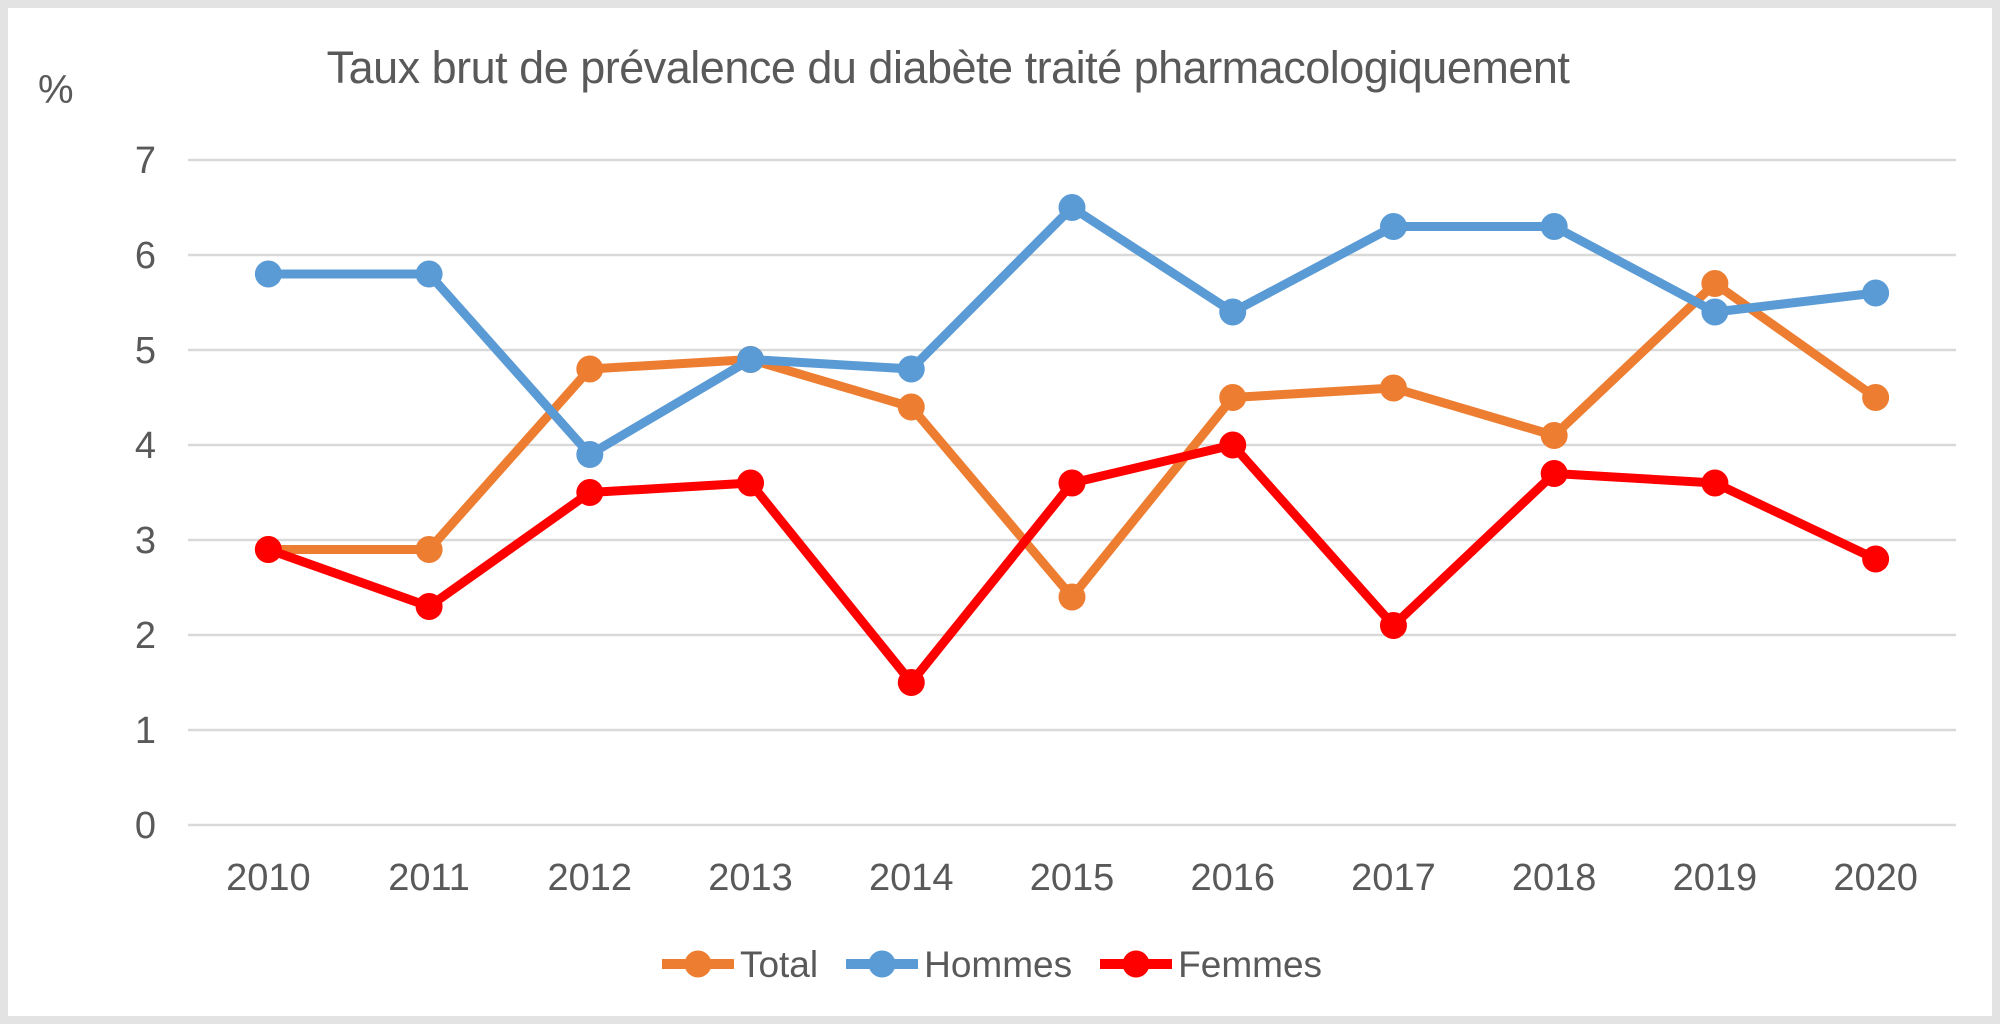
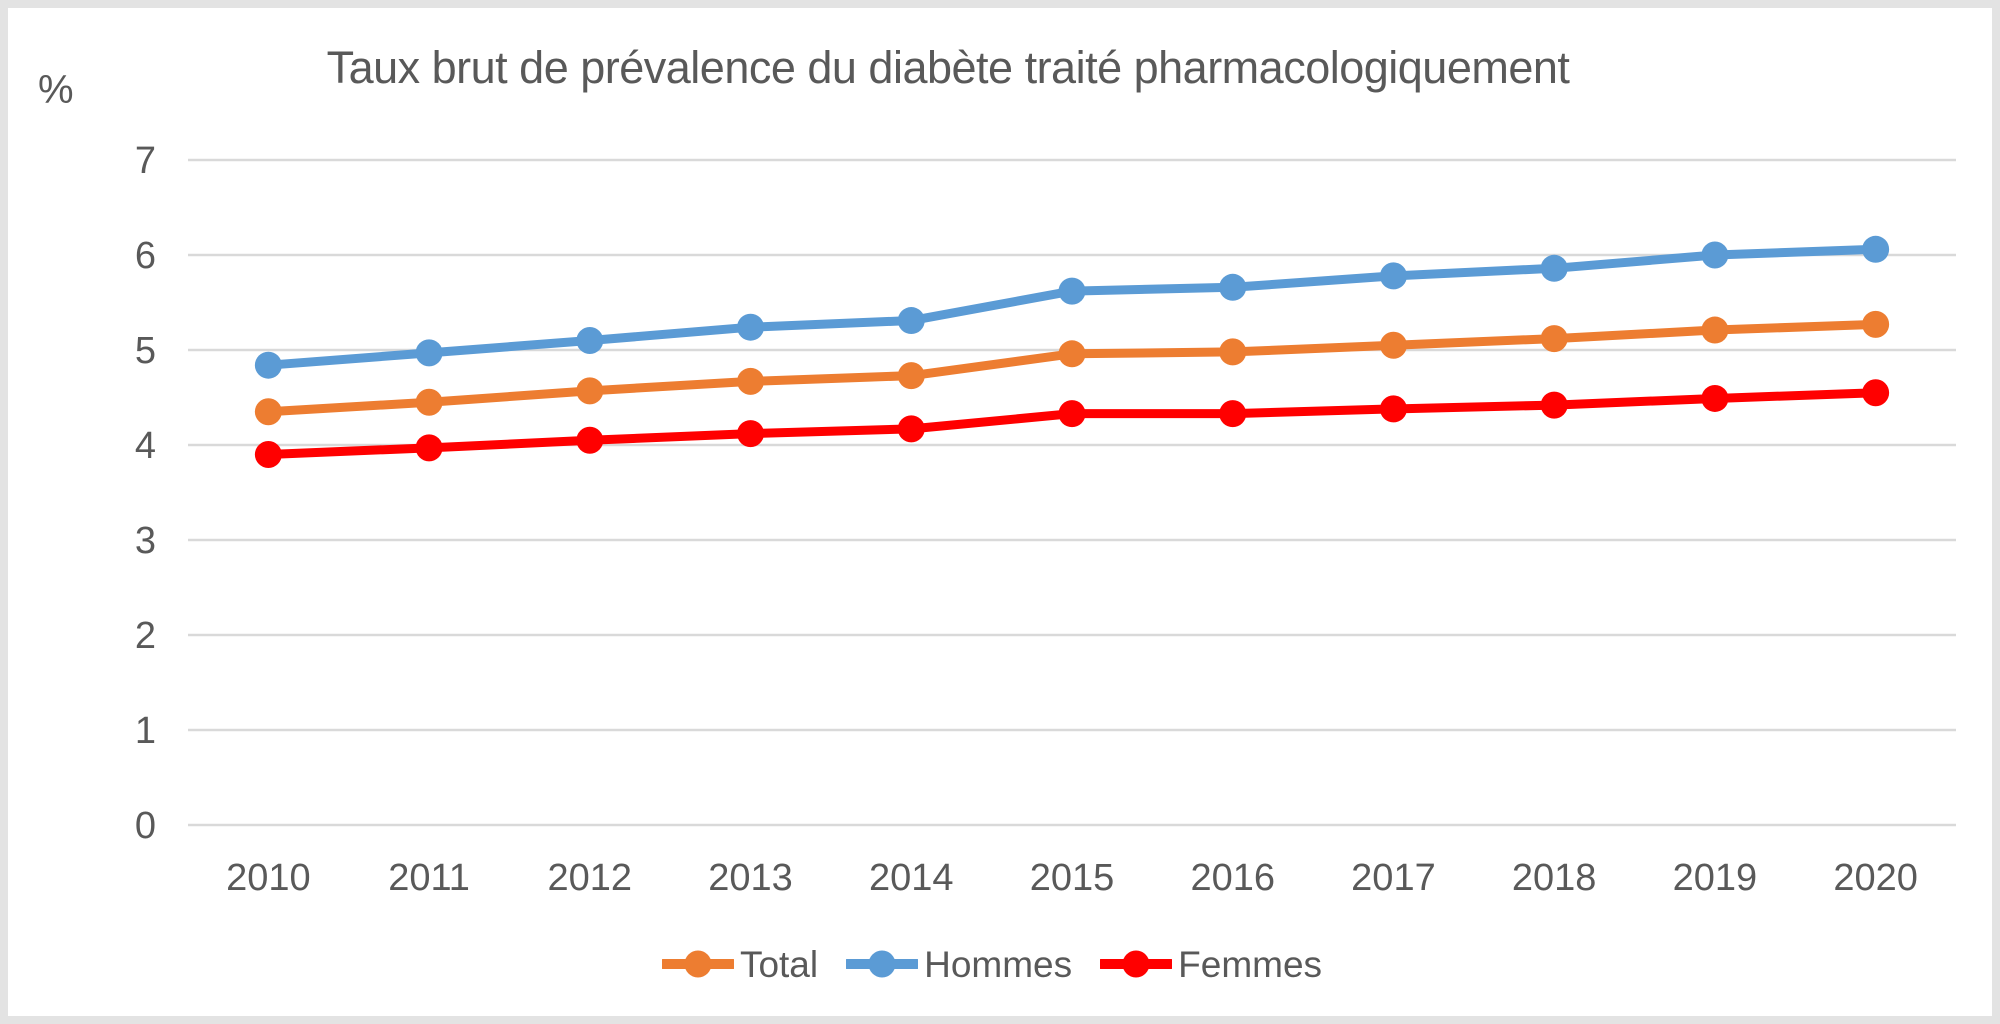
Total/2010: 2.9 -> 4.3
Hommes/2010: 5.8 -> 4.8
Femmes/2010: 2.9 -> 3.9
Total/2011: 2.9 -> 4.5
Hommes/2011: 5.8 -> 5.0
Femmes/2011: 2.3 -> 4.0
Total/2012: 4.8 -> 4.6
Hommes/2012: 3.9 -> 5.1
Femmes/2012: 3.5 -> 4.0
Total/2013: 4.9 -> 4.7
Hommes/2013: 4.9 -> 5.2
Femmes/2013: 3.6 -> 4.1
Total/2014: 4.4 -> 4.7
Hommes/2014: 4.8 -> 5.3
Femmes/2014: 1.5 -> 4.2
Total/2015: 2.4 -> 5.0
Hommes/2015: 6.5 -> 5.6
Femmes/2015: 3.6 -> 4.3
Total/2016: 4.5 -> 5.0
Hommes/2016: 5.4 -> 5.7
Femmes/2016: 4.0 -> 4.3
Total/2017: 4.6 -> 5.0
Hommes/2017: 6.3 -> 5.8
Femmes/2017: 2.1 -> 4.4
Total/2018: 4.1 -> 5.1
Hommes/2018: 6.3 -> 5.9
Femmes/2018: 3.7 -> 4.4
Total/2019: 5.7 -> 5.2
Hommes/2019: 5.4 -> 6.0
Femmes/2019: 3.6 -> 4.5
Total/2020: 4.5 -> 5.3
Hommes/2020: 5.6 -> 6.1
Femmes/2020: 2.8 -> 4.5
